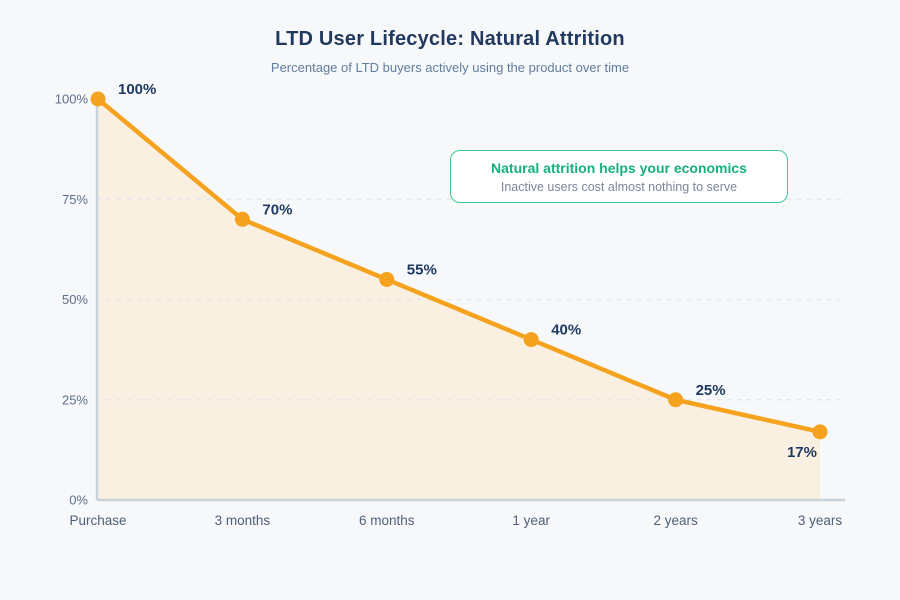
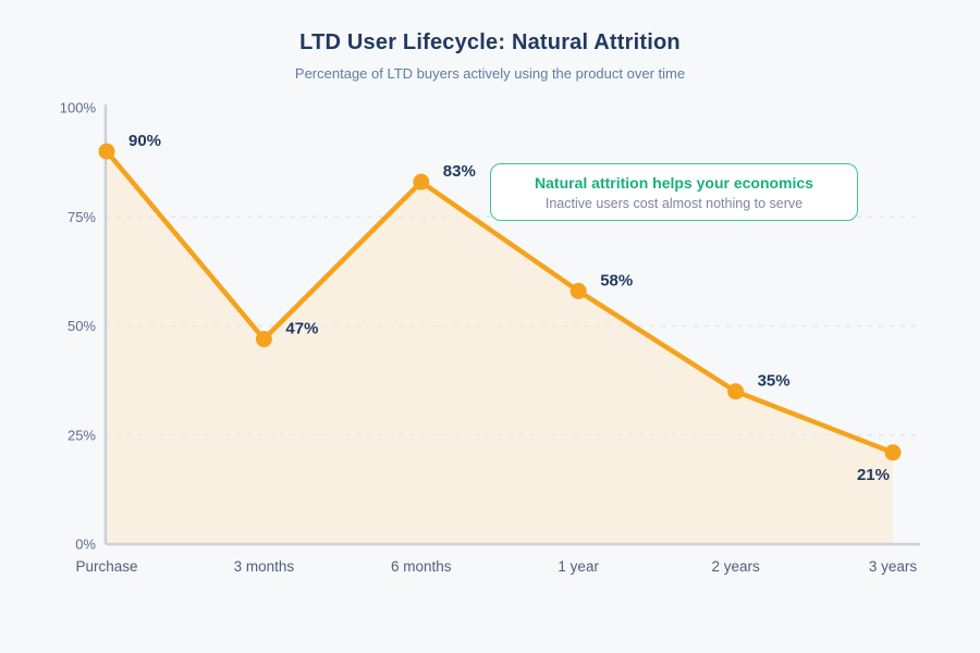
Purchase: 100% -> 90%
3 months: 70% -> 47%
6 months: 55% -> 83%
1 year: 40% -> 58%
2 years: 25% -> 35%
3 years: 17% -> 21%
